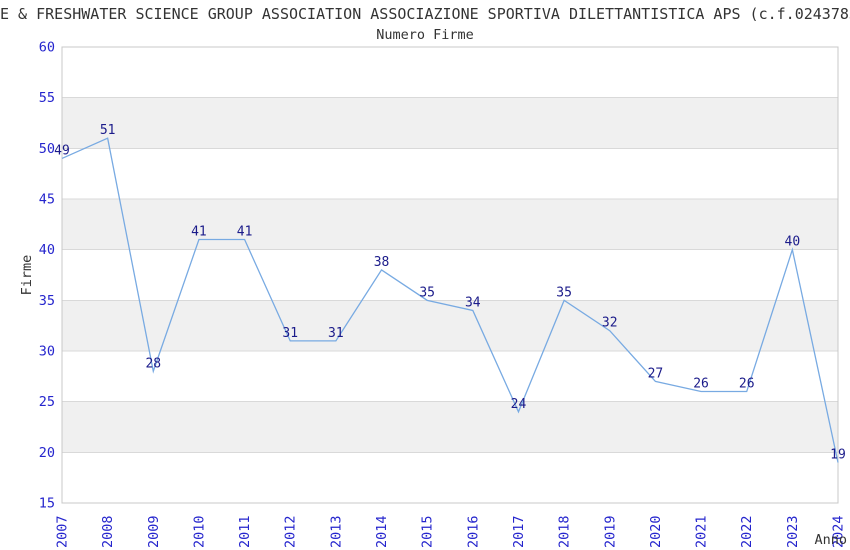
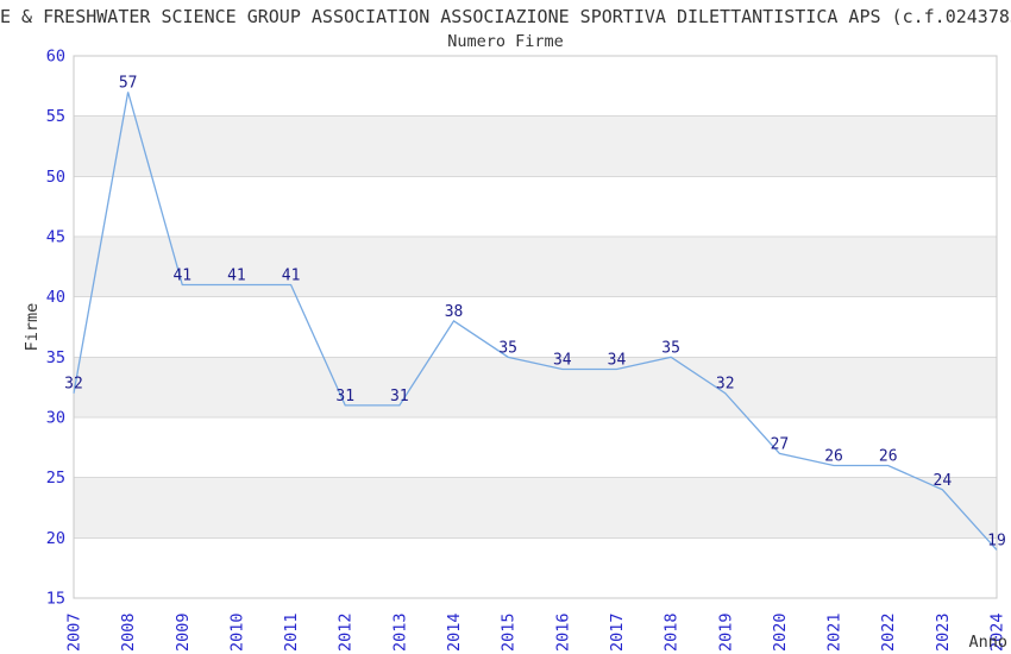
2007: 49 -> 32
2008: 51 -> 57
2009: 28 -> 41
2017: 24 -> 34
2023: 40 -> 24
